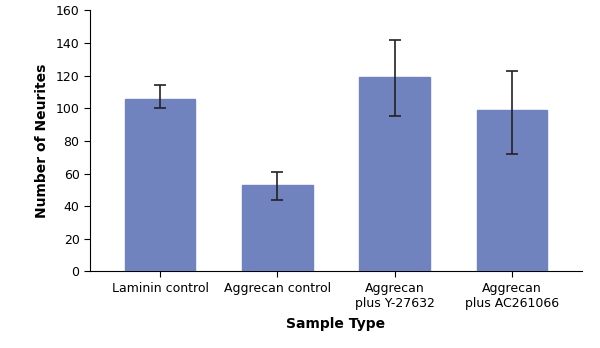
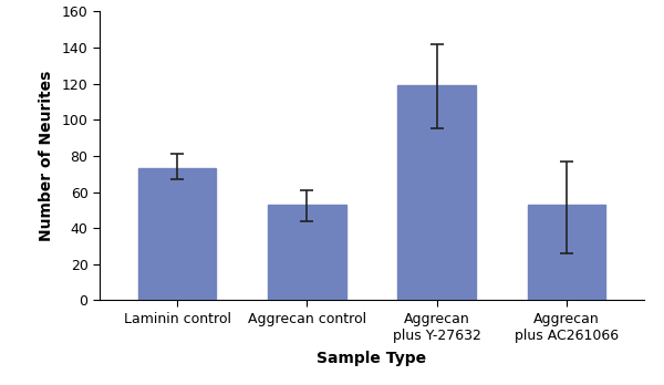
Laminin control: 106 -> 73
Aggrecan plus AC261066: 99 -> 53
